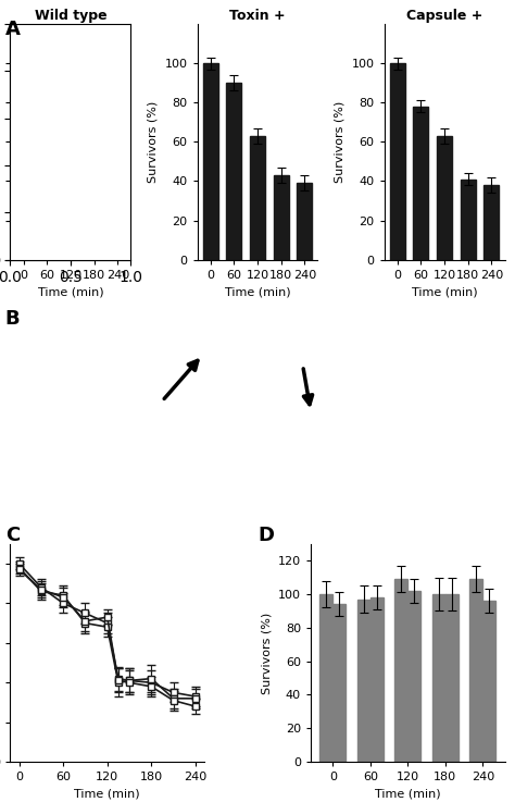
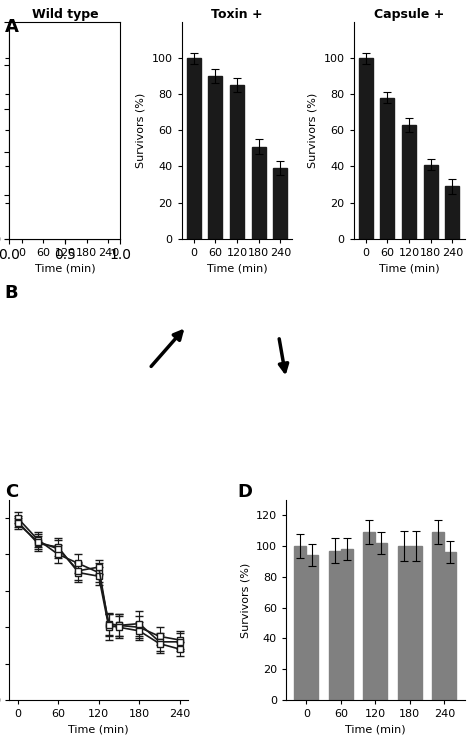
Toxin +/120: 63 -> 85
Toxin +/180: 43 -> 51
Capsule +/240: 38 -> 29
